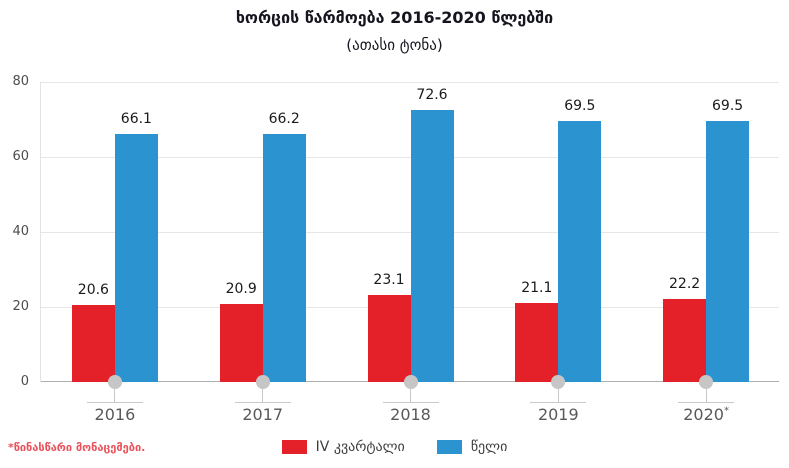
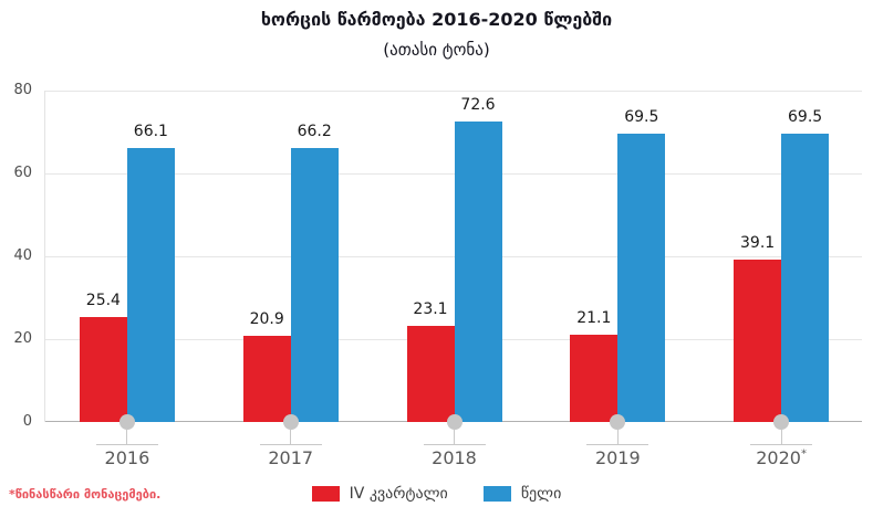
IV კვარტალი/2016: 20.6 -> 25.4
IV კვარტალი/2020*: 22.2 -> 39.1
